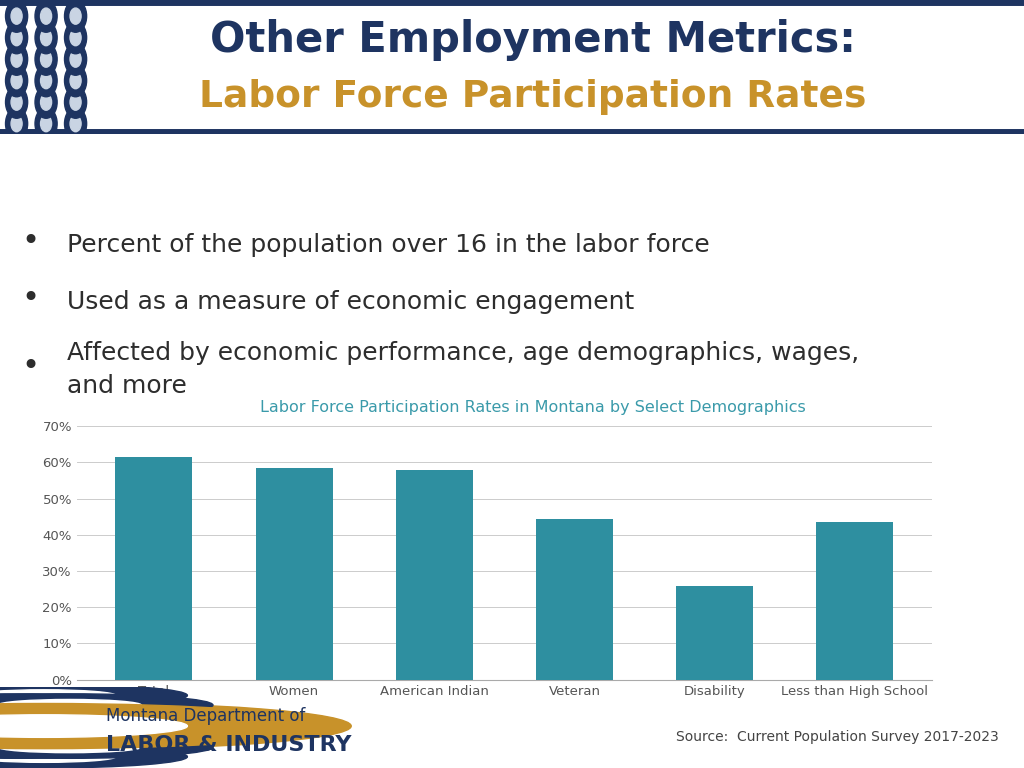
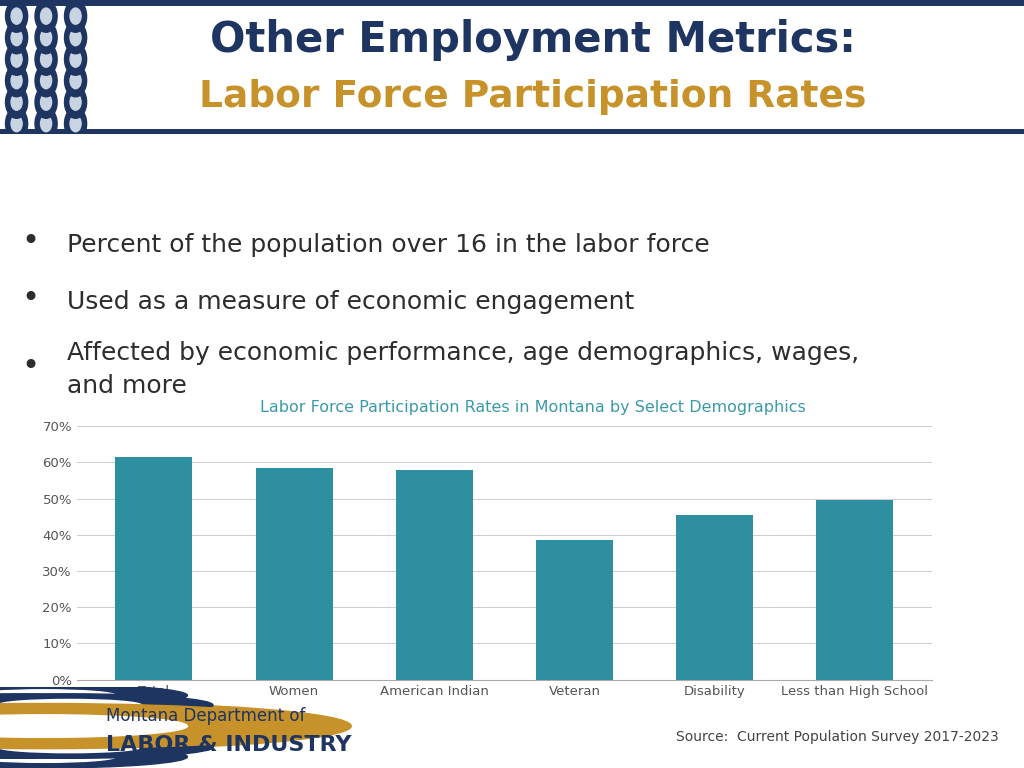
Veteran: 44.5% -> 38.5%
Disability: 26.0% -> 45.5%
Less than High School: 43.5% -> 49.5%
